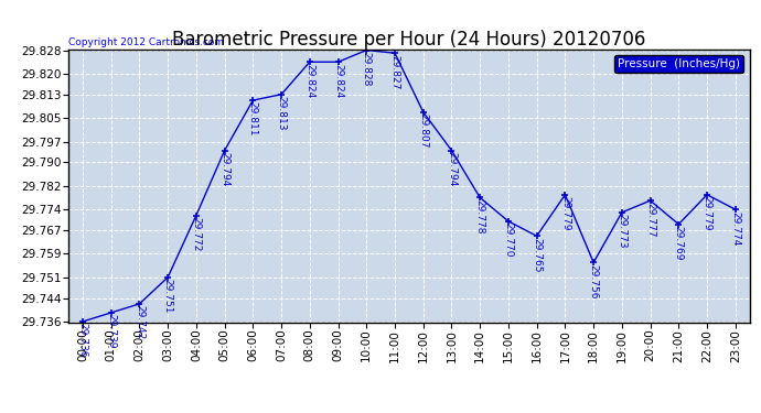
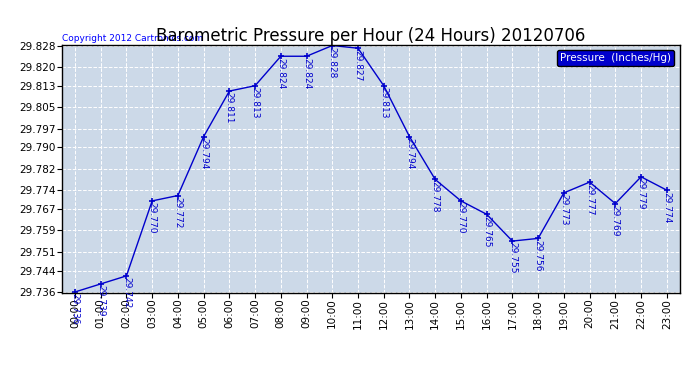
03:00: 29.751 -> 29.770
12:00: 29.807 -> 29.813
17:00: 29.779 -> 29.755
